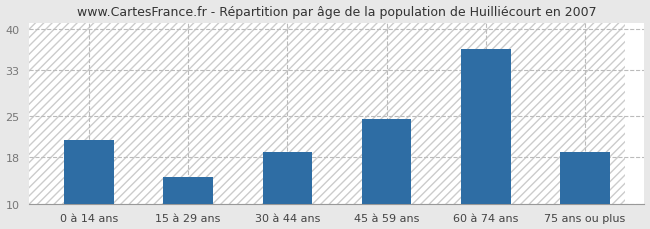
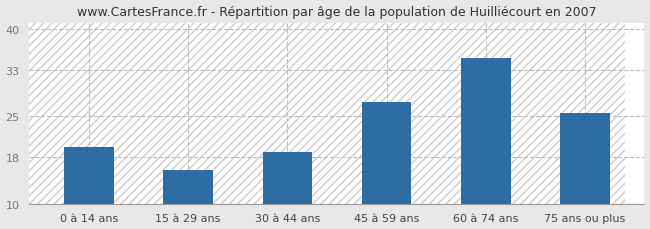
0 à 14 ans: 21.0 -> 19.8
15 à 29 ans: 14.5 -> 15.8
45 à 59 ans: 24.5 -> 27.4
60 à 74 ans: 36.5 -> 35.0
75 ans ou plus: 18.8 -> 25.6
